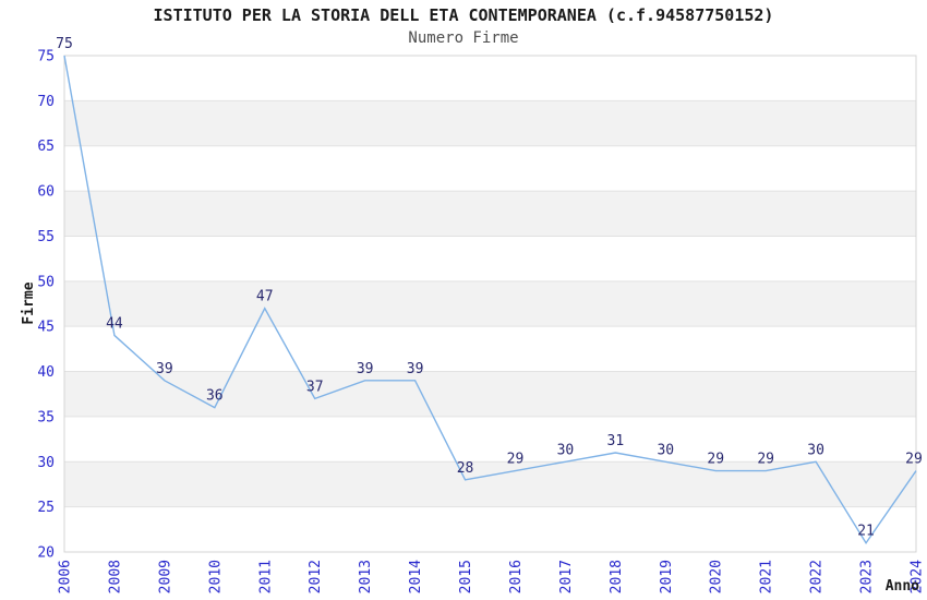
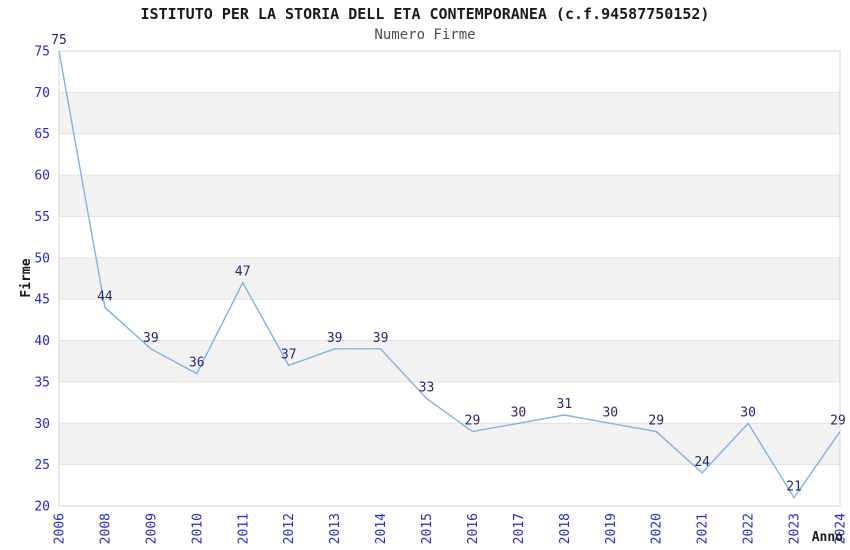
2015: 28 -> 33
2021: 29 -> 24
